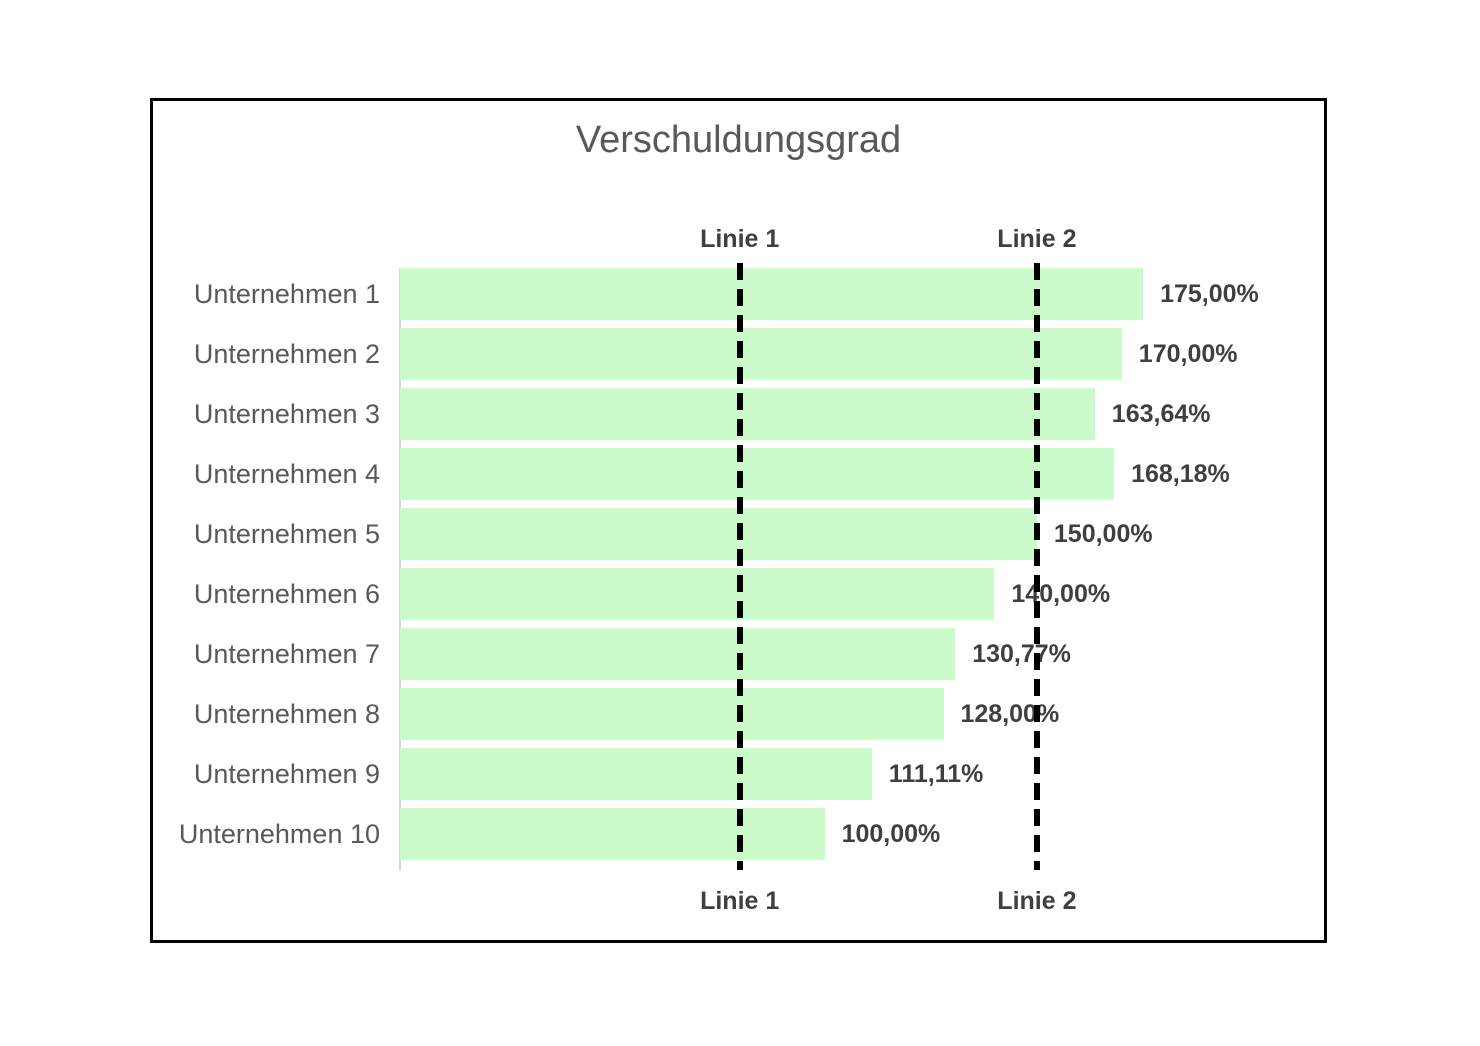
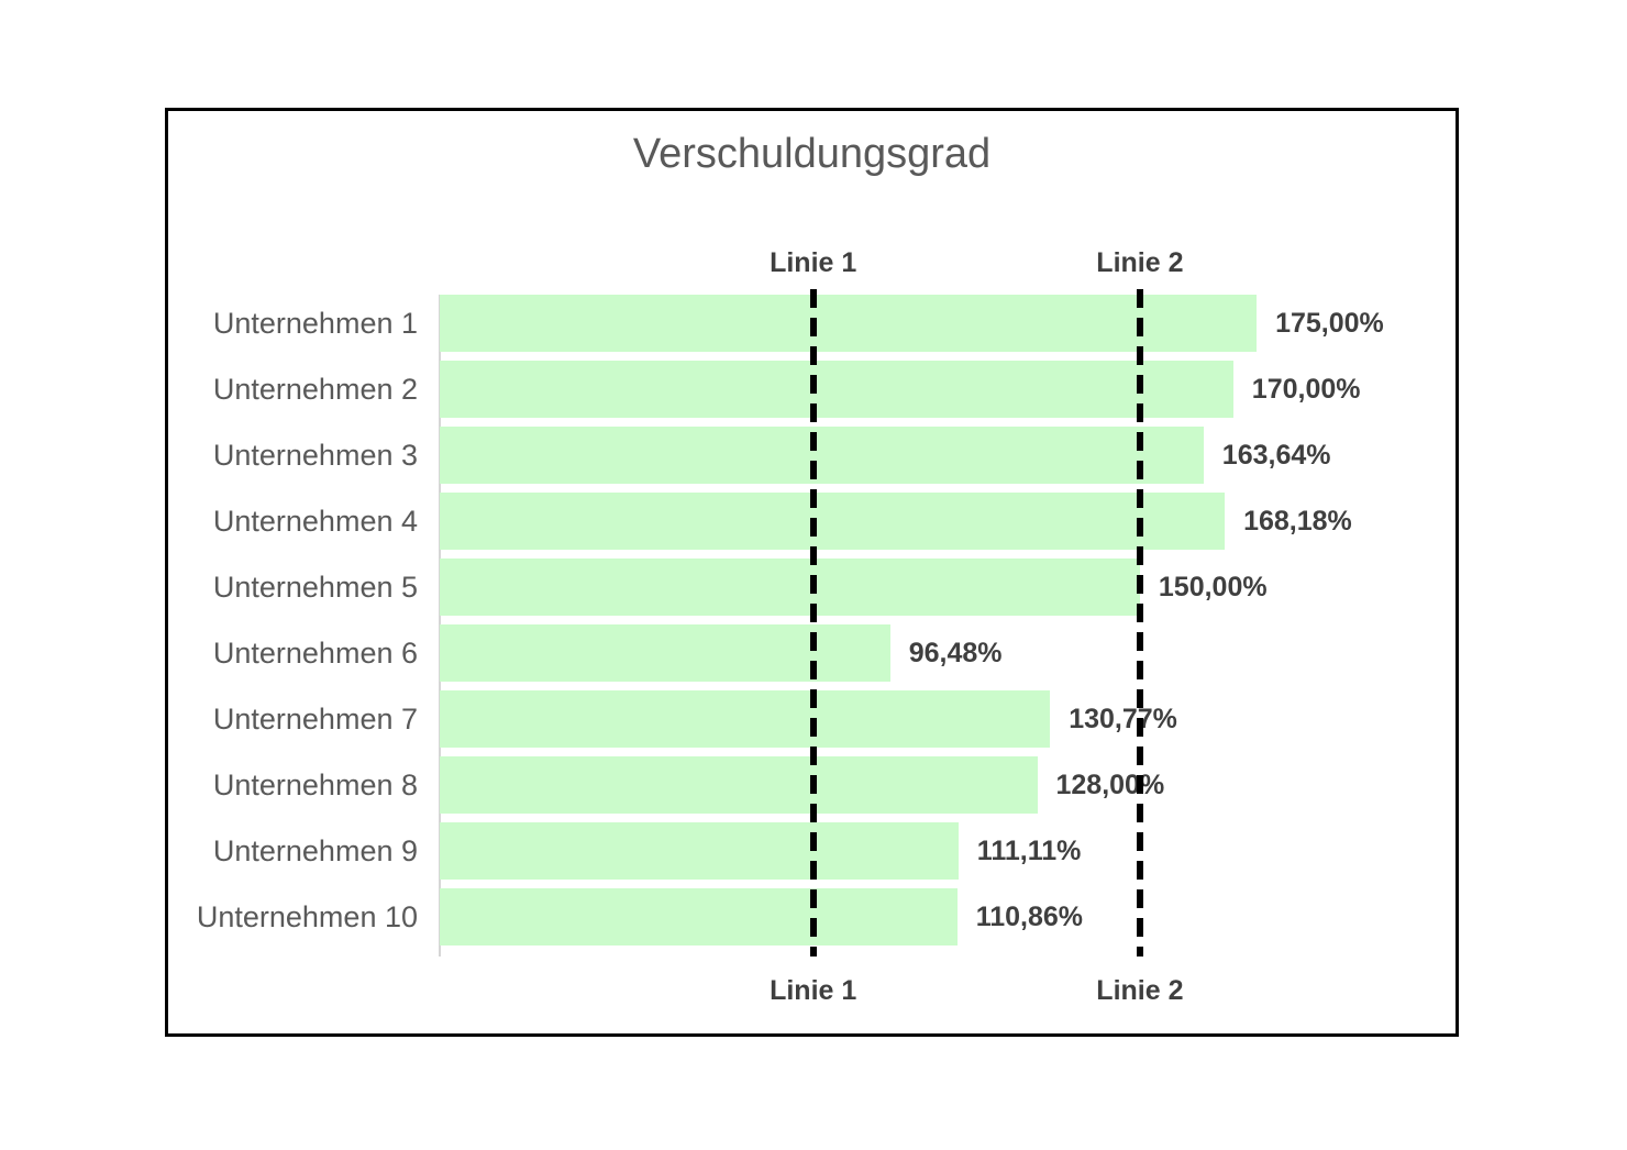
Unternehmen 6: 140,00% -> 96,48%
Unternehmen 10: 100,00% -> 110,86%
